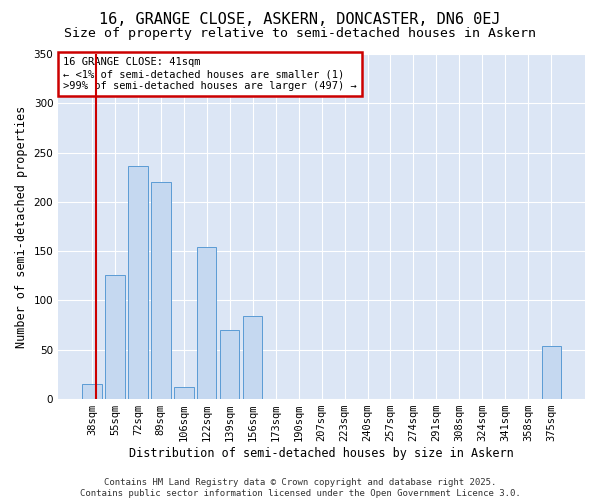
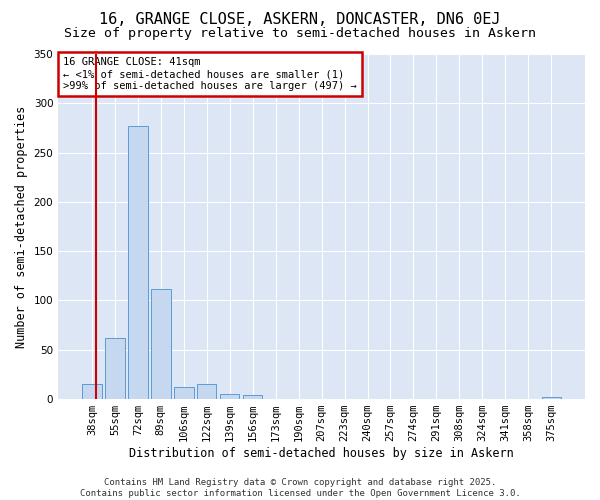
55sqm: 126 -> 62
72sqm: 236 -> 277
89sqm: 220 -> 112
122sqm: 154 -> 15
139sqm: 70 -> 5
156sqm: 84 -> 4
375sqm: 54 -> 2
